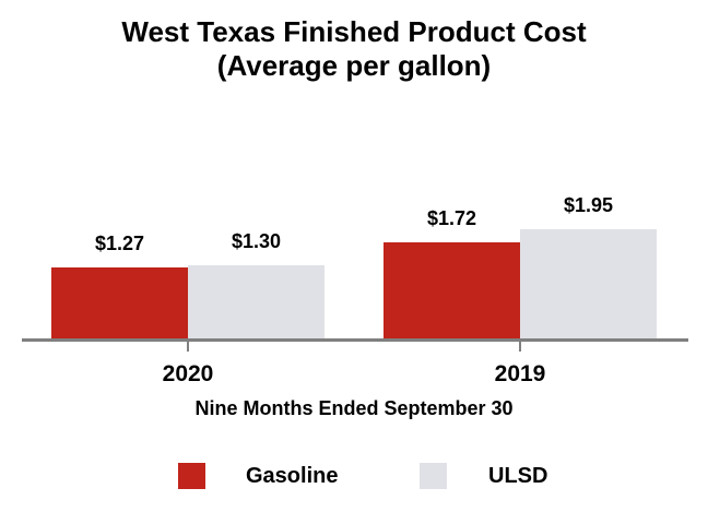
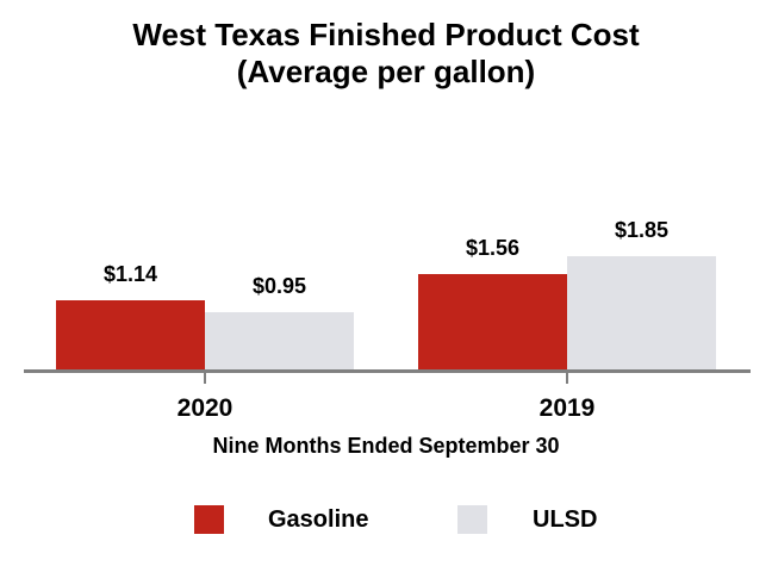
Gasoline/2020: $1.27 -> $1.14
ULSD/2020: $1.30 -> $0.95
Gasoline/2019: $1.72 -> $1.56
ULSD/2019: $1.95 -> $1.85
